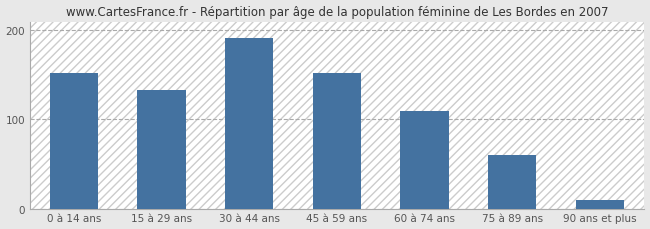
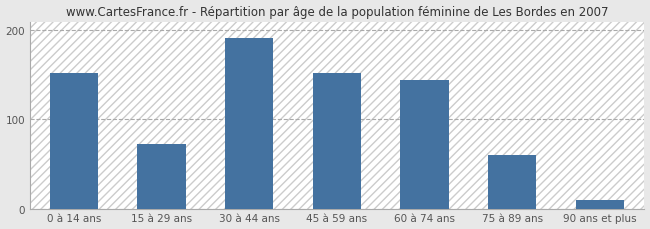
15 à 29 ans: 133 -> 72
60 à 74 ans: 110 -> 144
